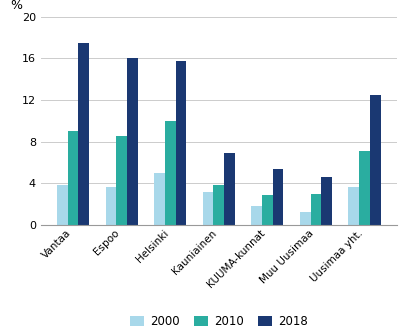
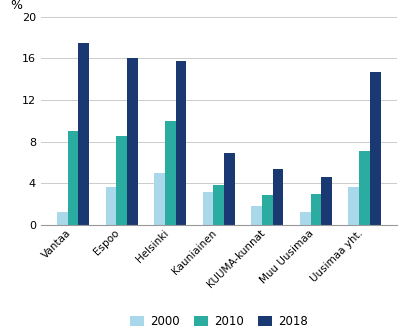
2000/Vantaa: 3.8 -> 1.3
2018/Uusimaa yht.: 12.5 -> 14.7
